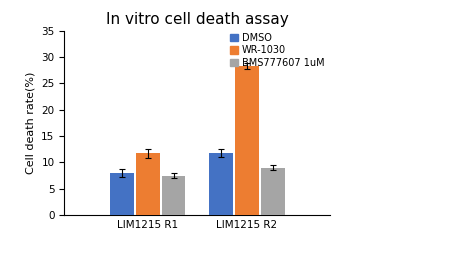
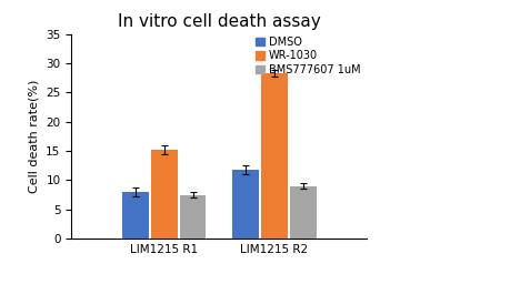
WR-1030/LIM1215 R1: 11.7 -> 15.2
